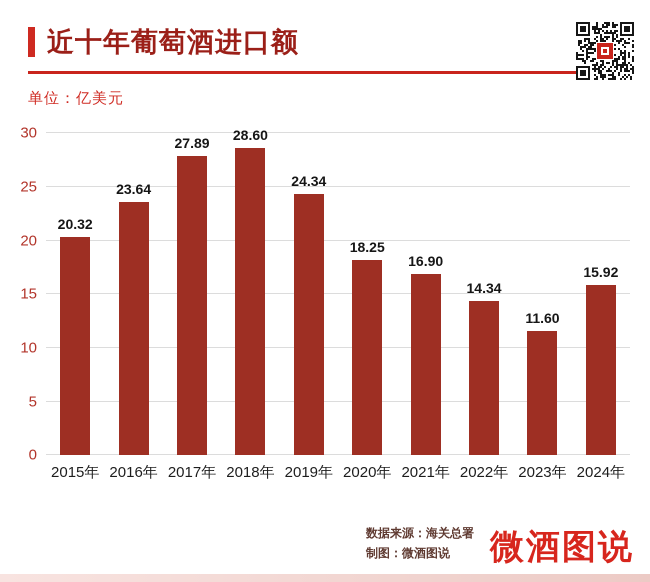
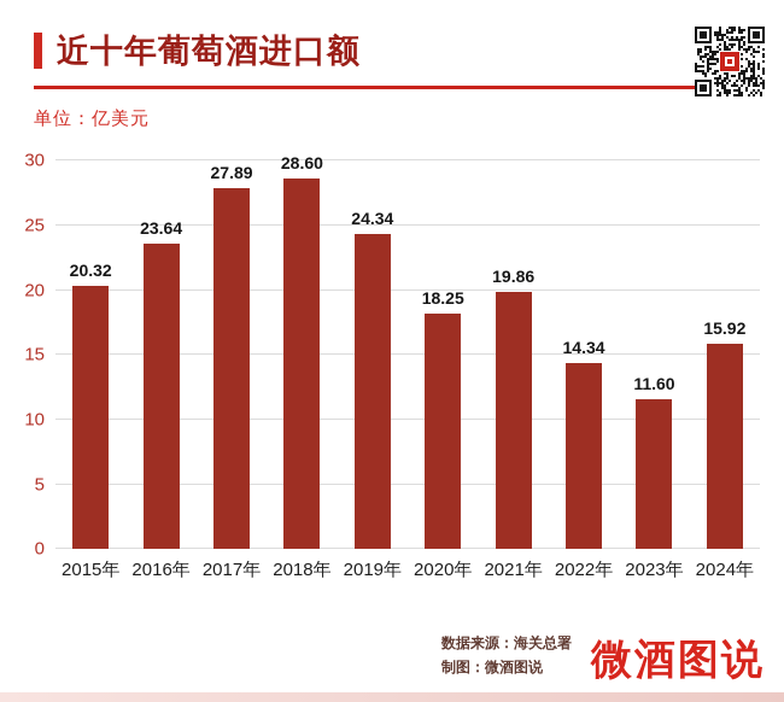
2021年: 16.90 -> 19.86
